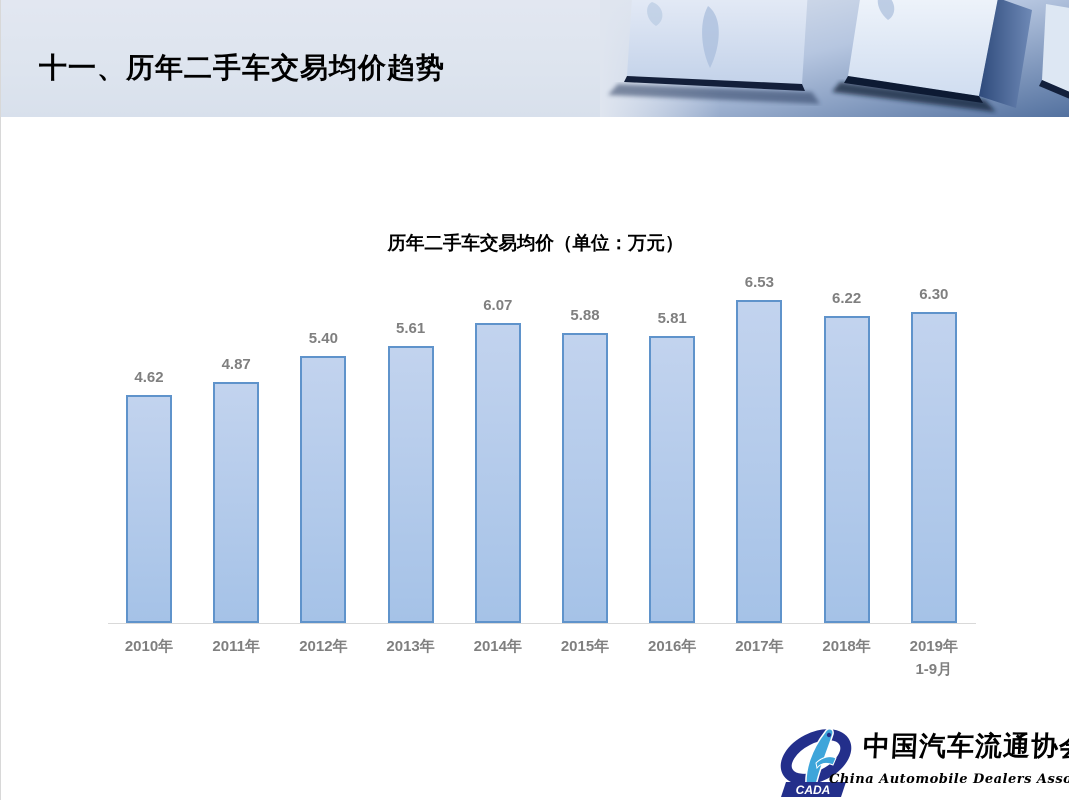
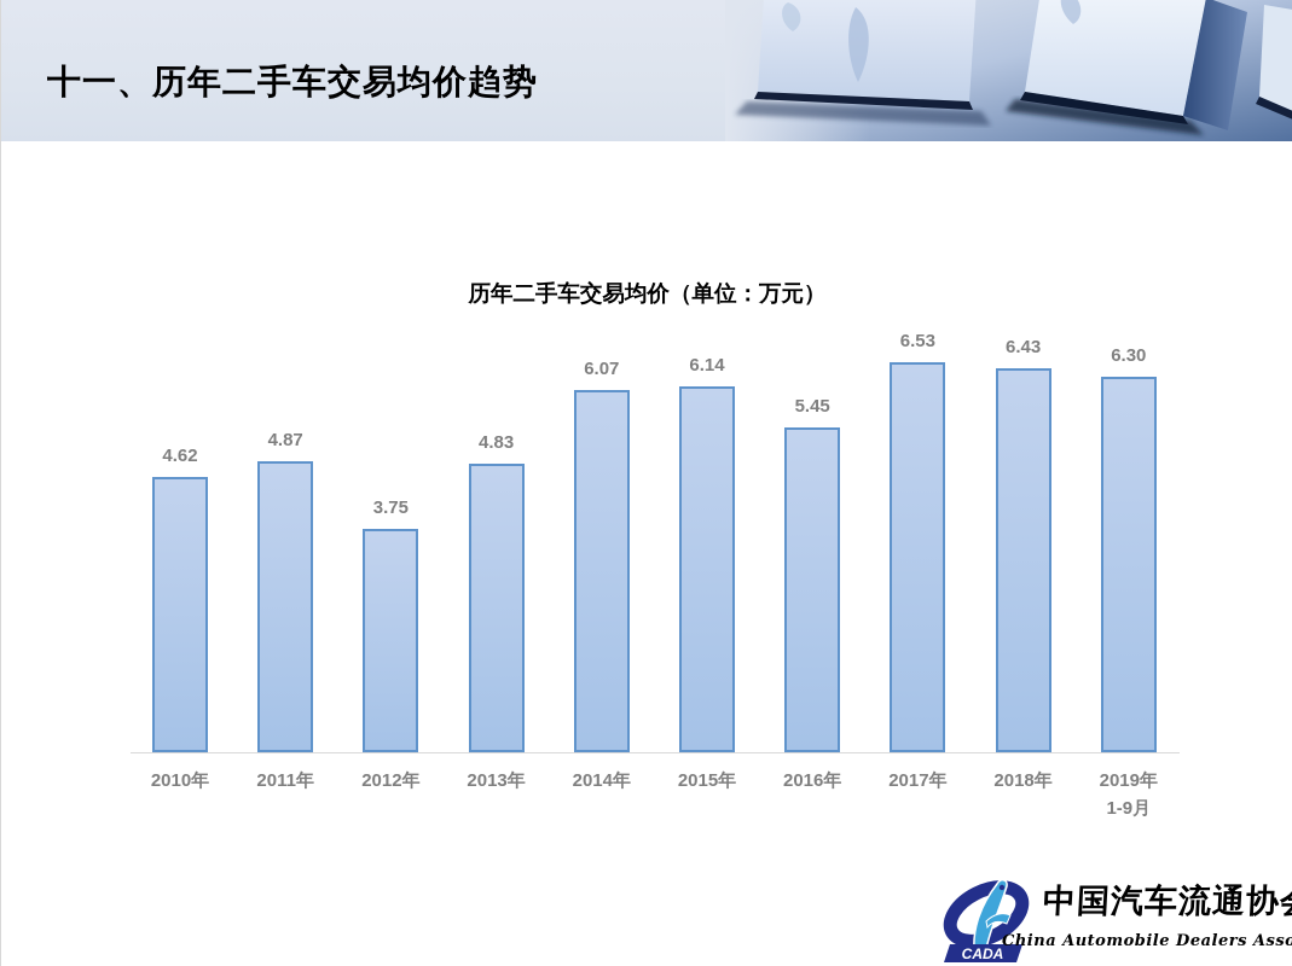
2012年: 5.40 -> 3.75
2013年: 5.61 -> 4.83
2015年: 5.88 -> 6.14
2016年: 5.81 -> 5.45
2018年: 6.22 -> 6.43
